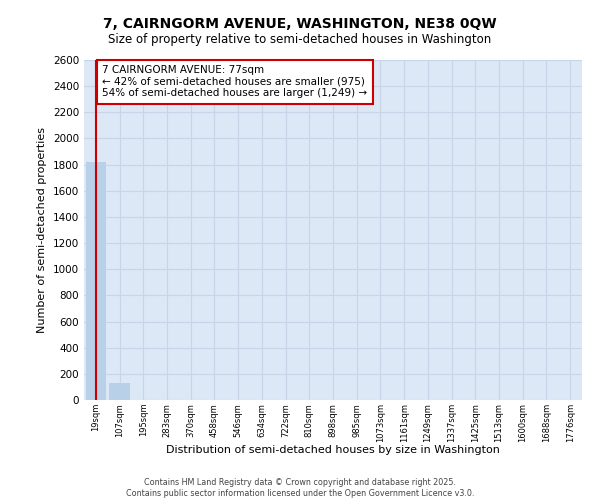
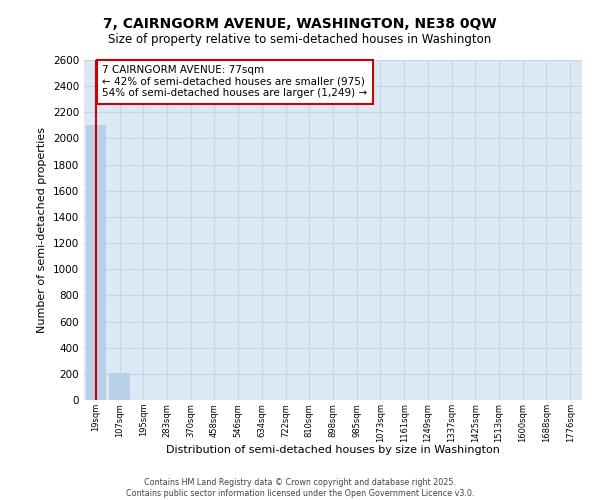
19sqm: 1820 -> 2100
107sqm: 130 -> 210
